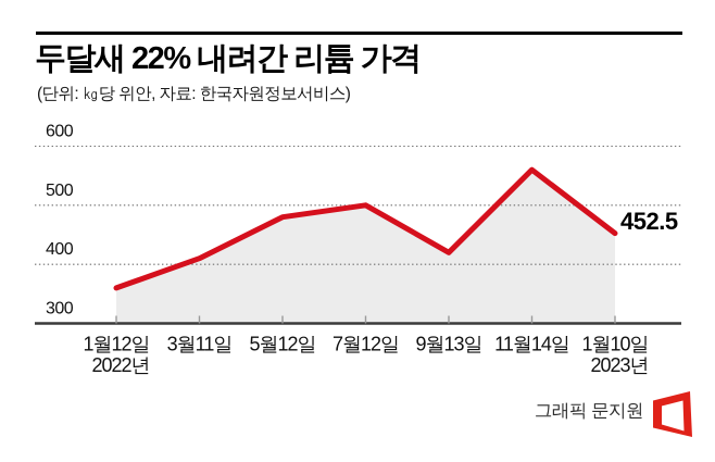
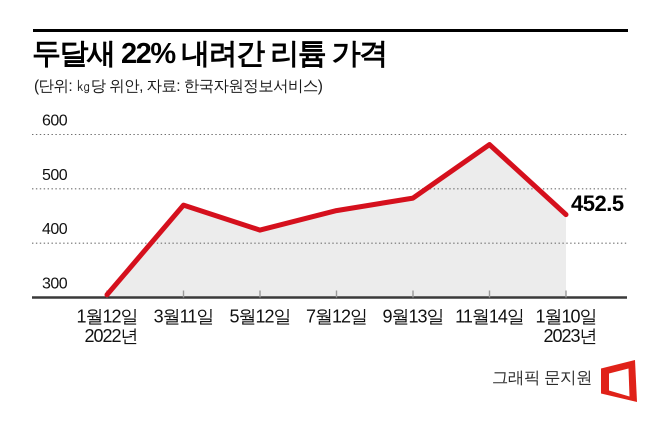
1월12일: 360 -> 300
3월11일: 410 -> 470
5월12일: 480 -> 420
7월12일: 500 -> 460
9월13일: 420 -> 480
11월14일: 560 -> 580
